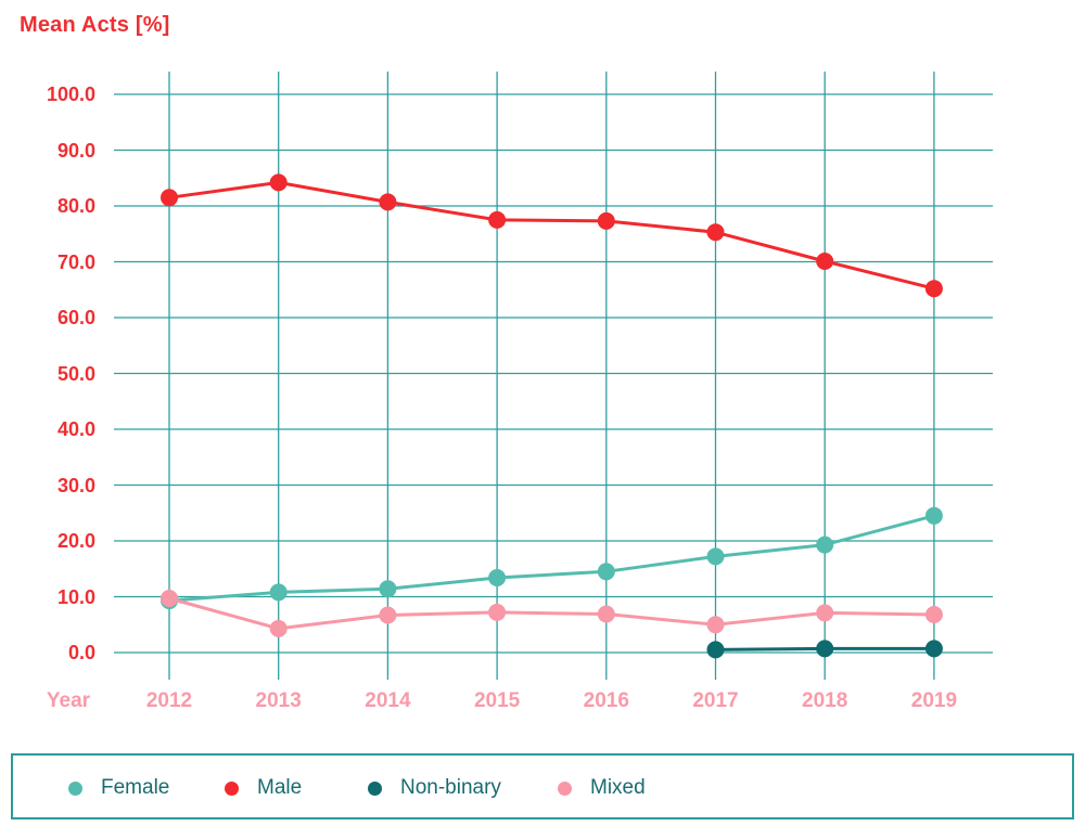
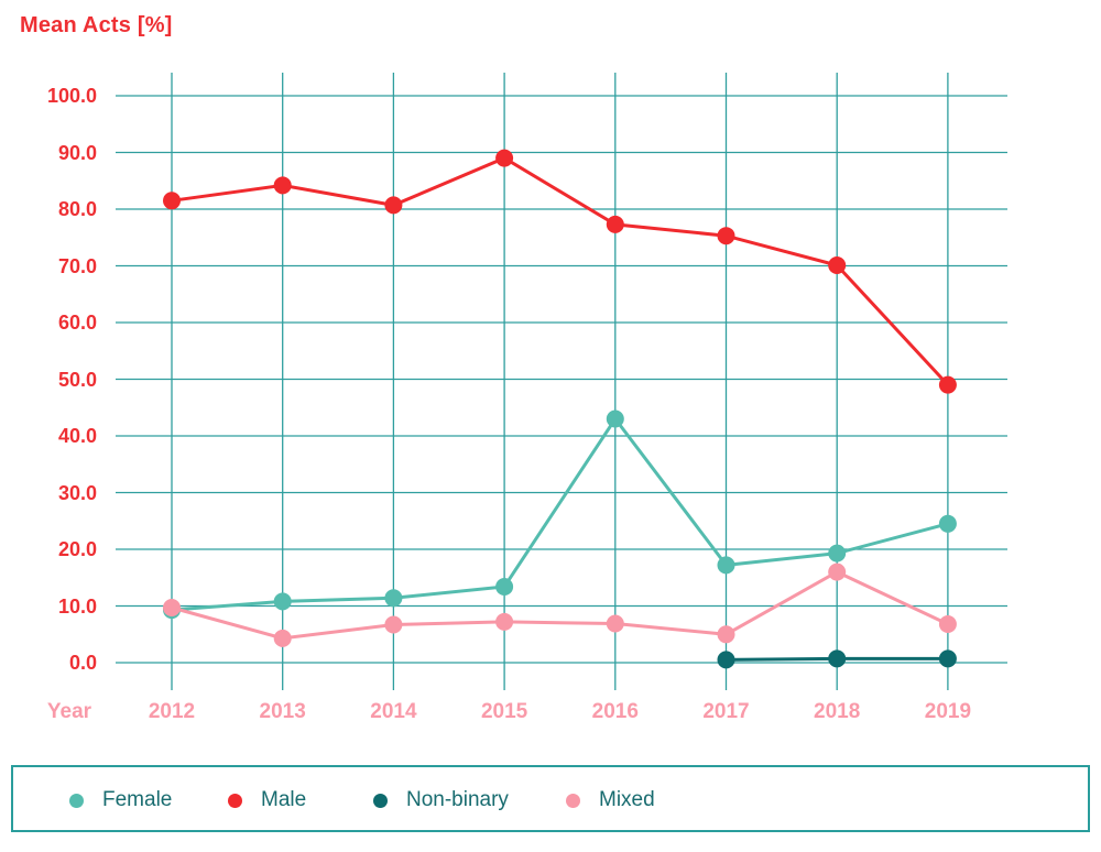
Male/2015: 78 -> 89
Female/2016: 14 -> 43
Mixed/2018: 7 -> 16
Male/2019: 65 -> 49
